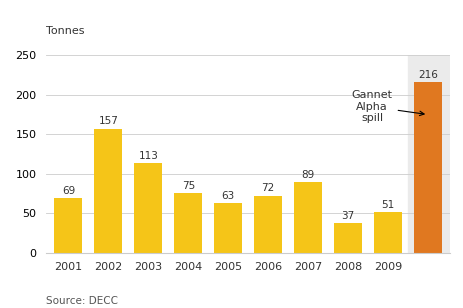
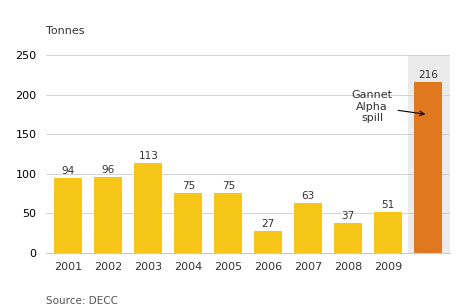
2001: 69 -> 94
2002: 157 -> 96
2005: 63 -> 75
2006: 72 -> 27
2007: 89 -> 63
